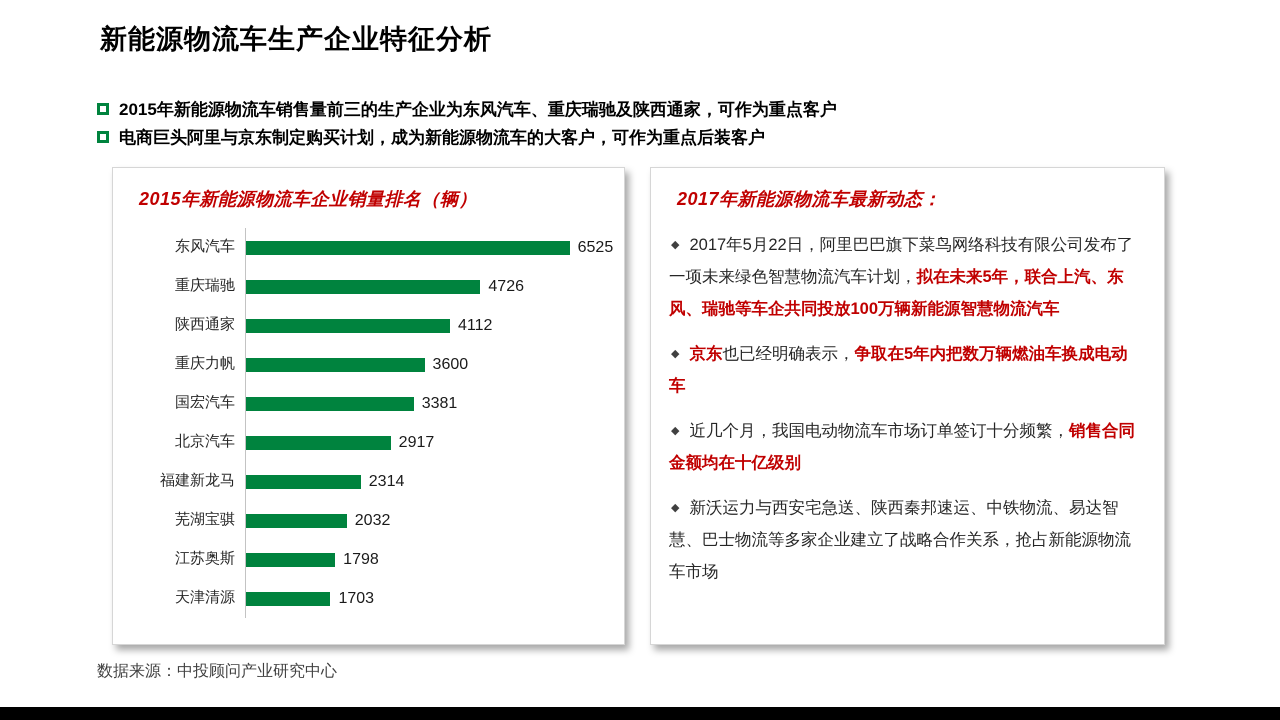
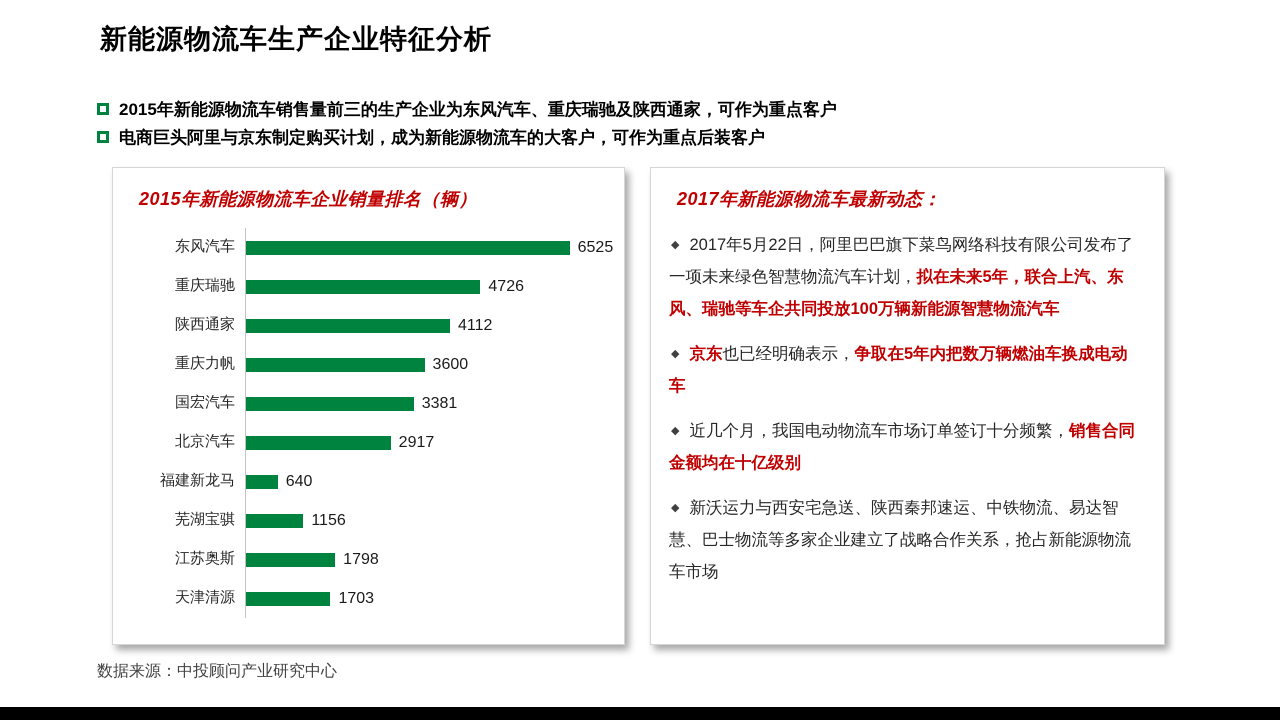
福建新龙马: 2314 -> 640
芜湖宝骐: 2032 -> 1156
